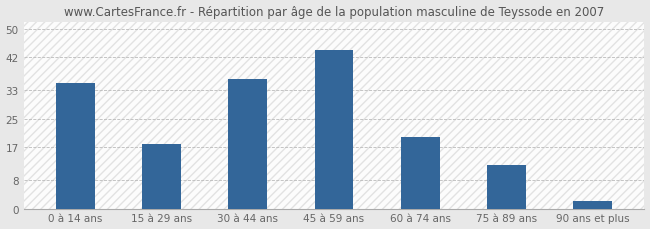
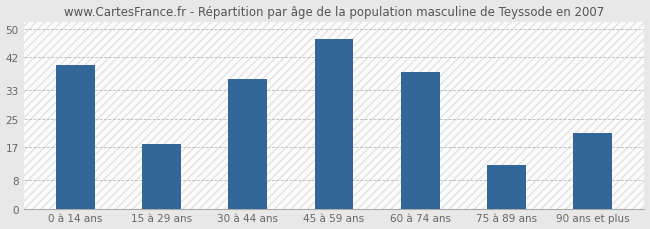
0 à 14 ans: 35 -> 40
45 à 59 ans: 44 -> 47
60 à 74 ans: 20 -> 38
90 ans et plus: 2 -> 21
